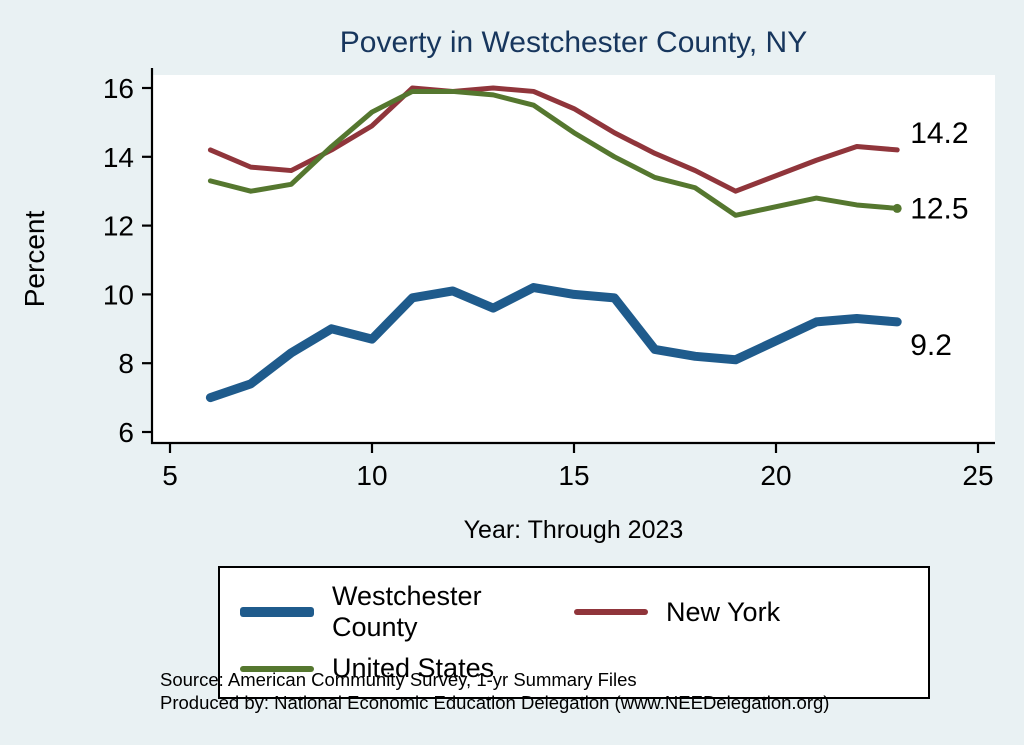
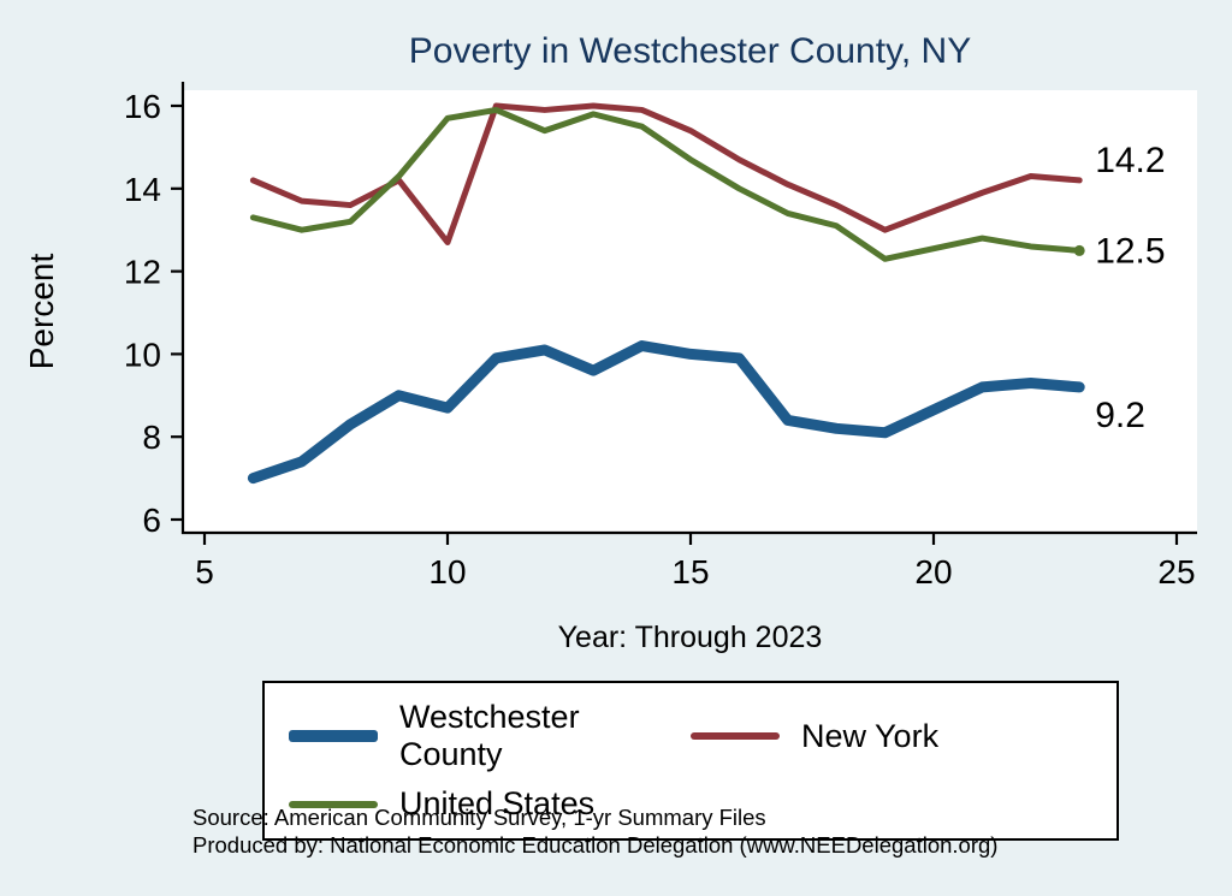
New York/10: 14.9 -> 12.7
United States/10: 15.3 -> 15.7
United States/12: 15.9 -> 15.4
